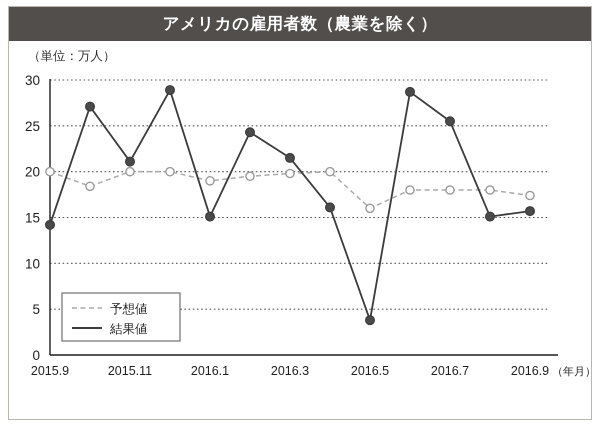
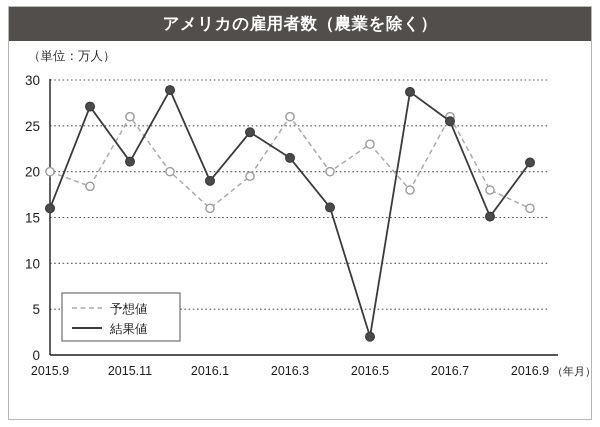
結果値/2015.9: 14 -> 16
予想値/2015.11: 20 -> 26
予想値/2016.1: 19 -> 16
結果値/2016.1: 15 -> 19
予想値/2016.3: 20 -> 26
予想値/2016.5: 16 -> 23
結果値/2016.5: 4 -> 2
予想値/2016.7: 18 -> 26
予想値/2016.9: 17 -> 16
結果値/2016.9: 16 -> 21
